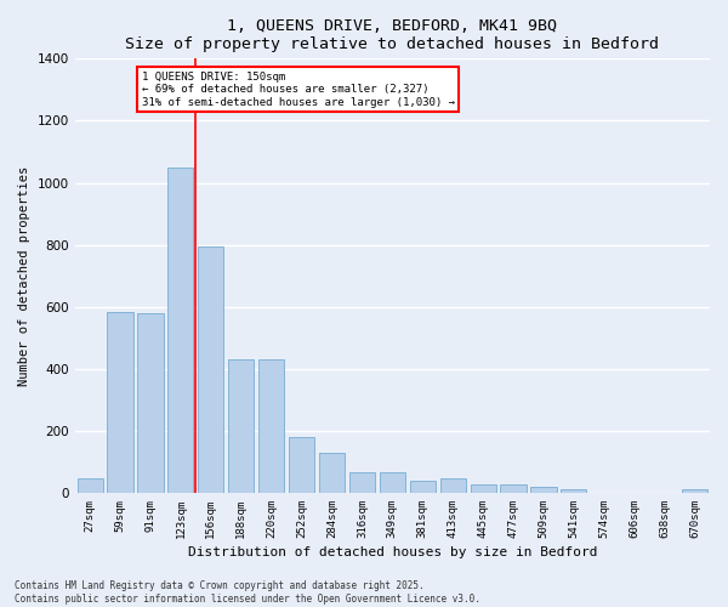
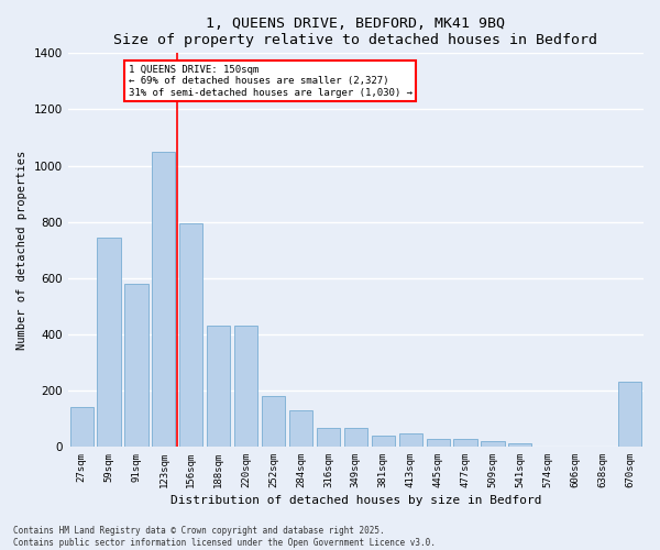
27sqm: 45 -> 140
59sqm: 585 -> 745
670sqm: 10 -> 230
